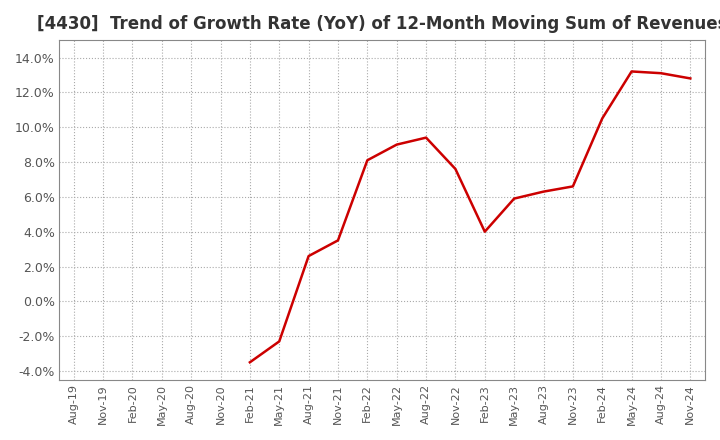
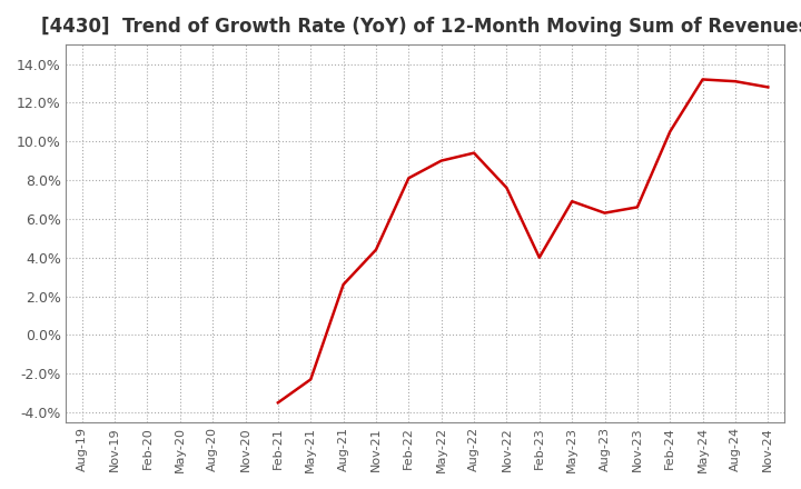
Nov-21: 3.5% -> 4.4%
May-23: 5.9% -> 6.9%
